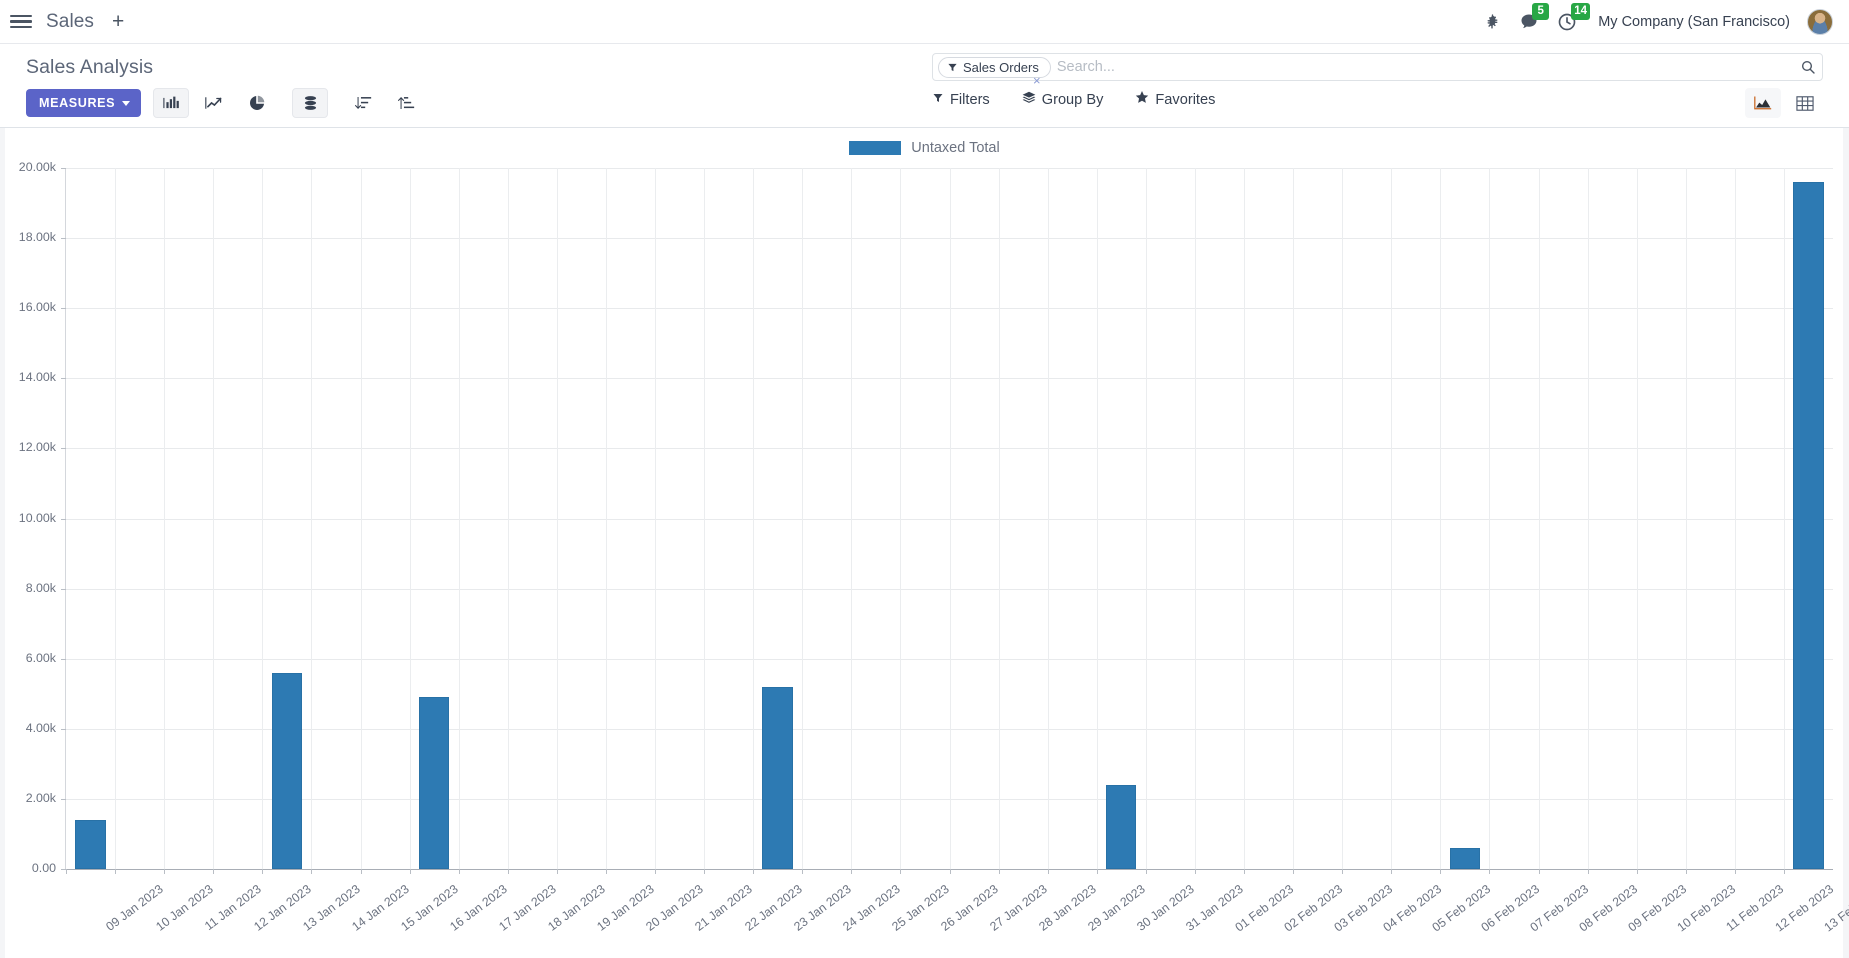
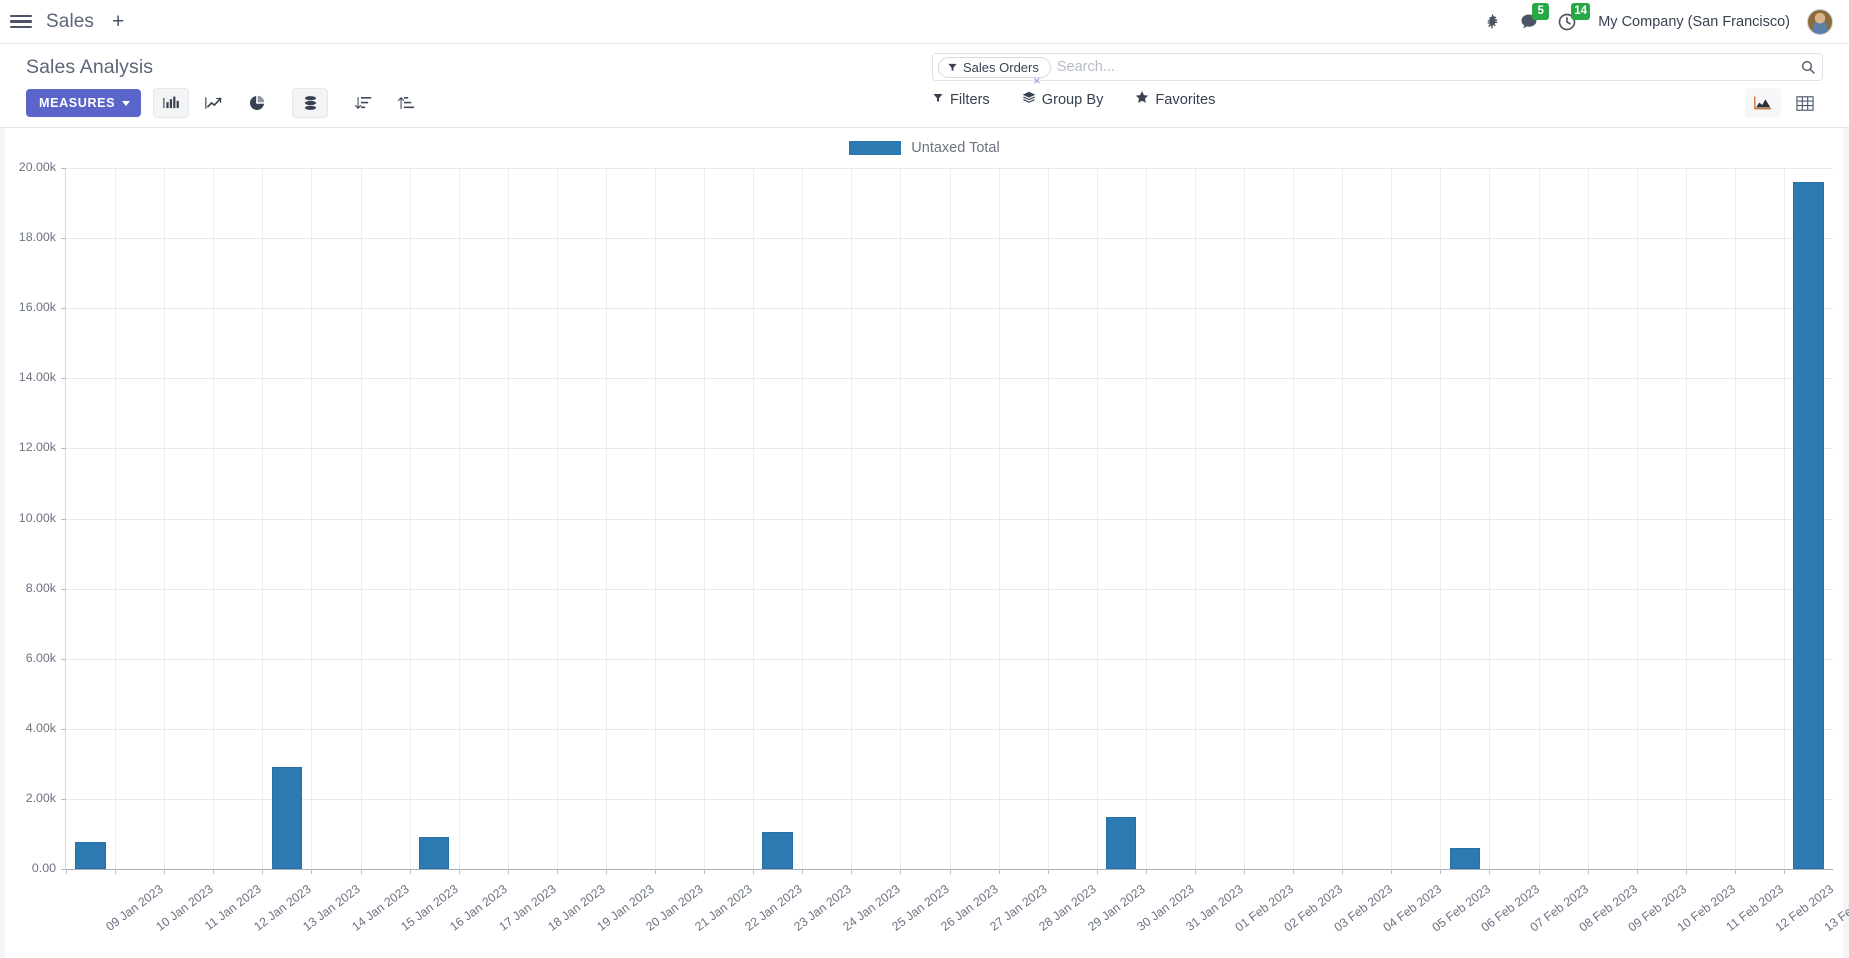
09 Jan 2023: 1.4k -> 0.8k
13 Jan 2023: 5.6k -> 2.9k
16 Jan 2023: 4.9k -> 0.9k
23 Jan 2023: 5.2k -> 1.0k
30 Jan 2023: 2.4k -> 1.5k
